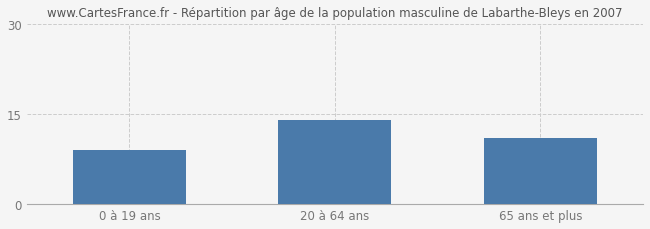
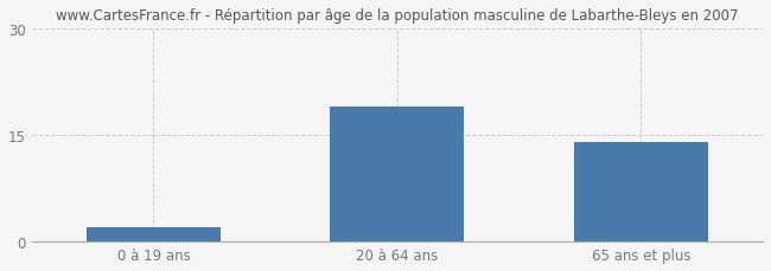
0 à 19 ans: 9 -> 2
20 à 64 ans: 14 -> 19
65 ans et plus: 11 -> 14
